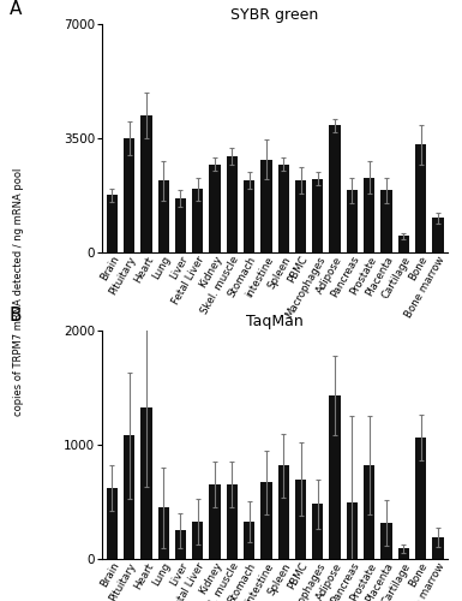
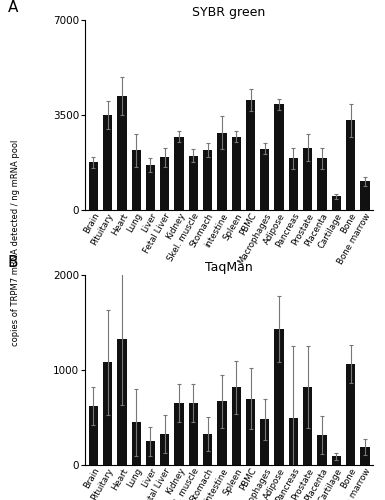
SYBR green/Skel. muscle: 2950 -> 2000
SYBR green/PBMC: 2200 -> 4050
